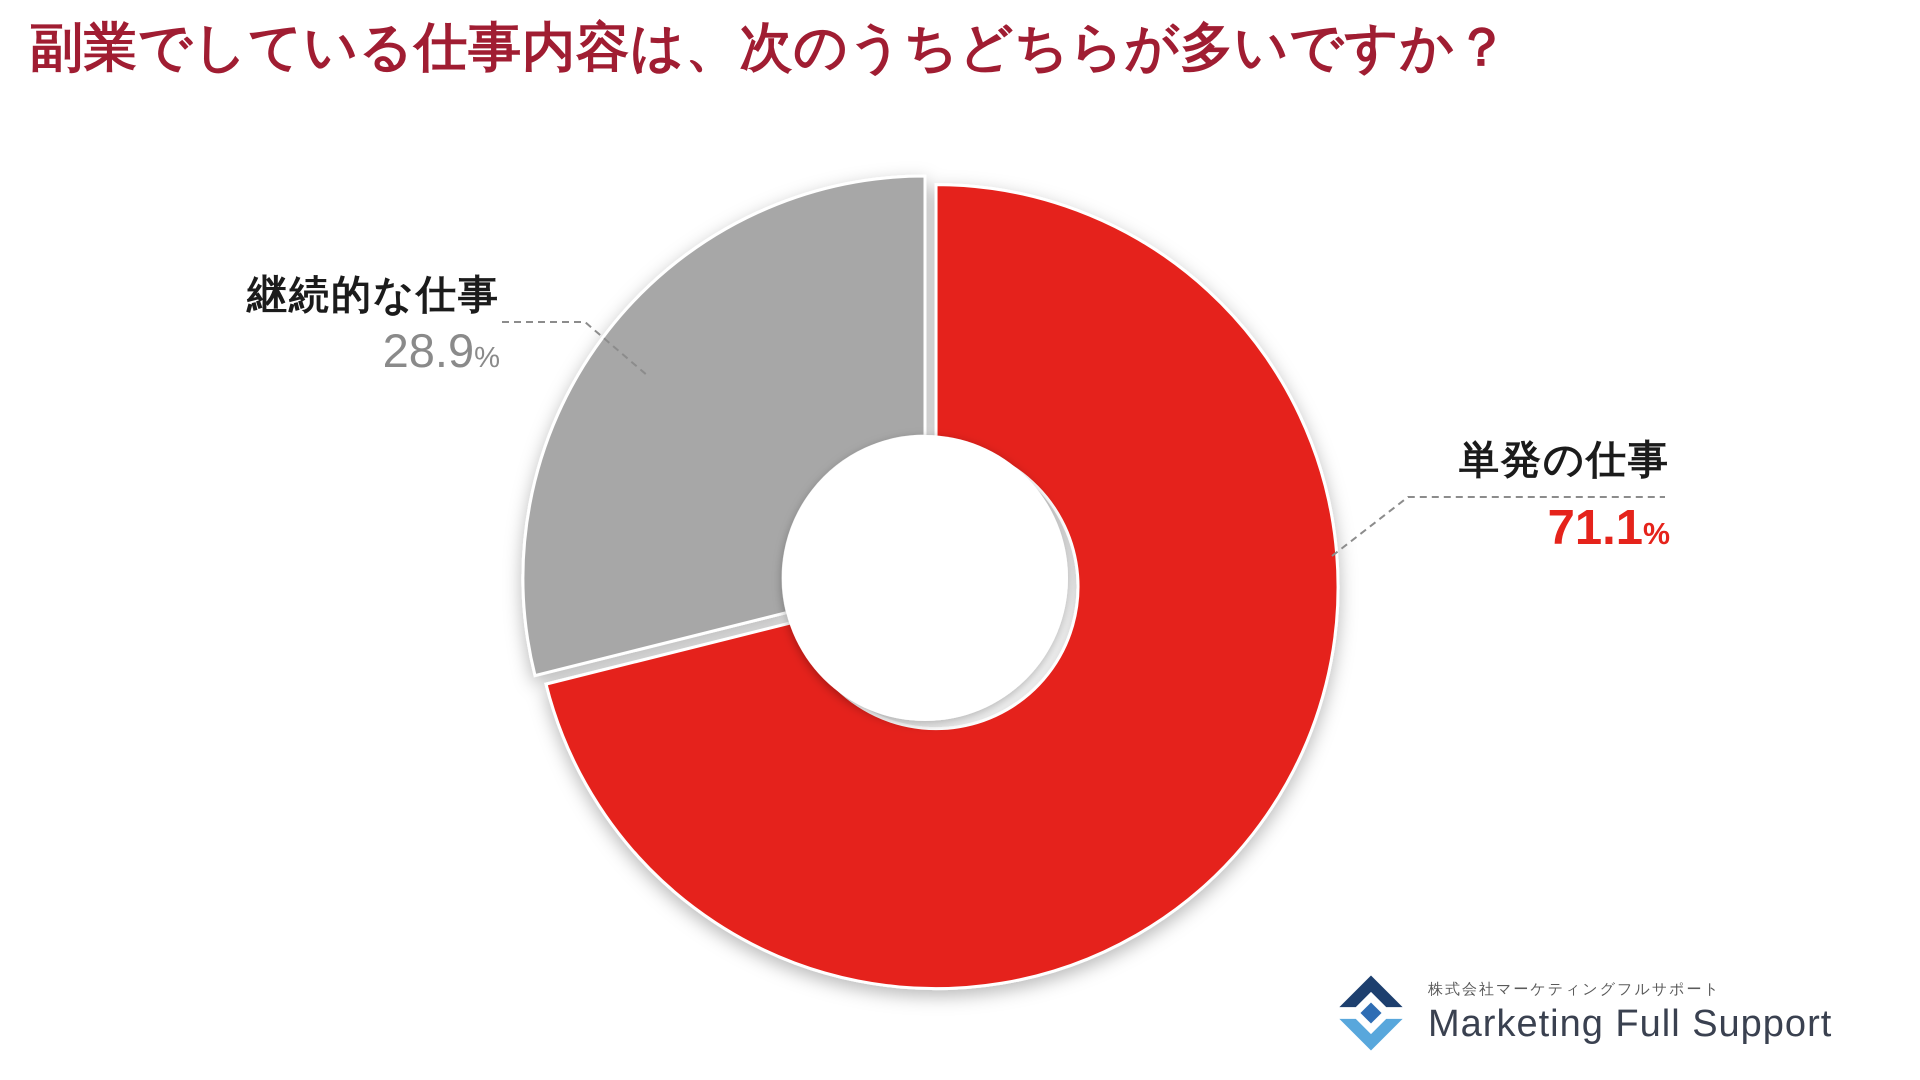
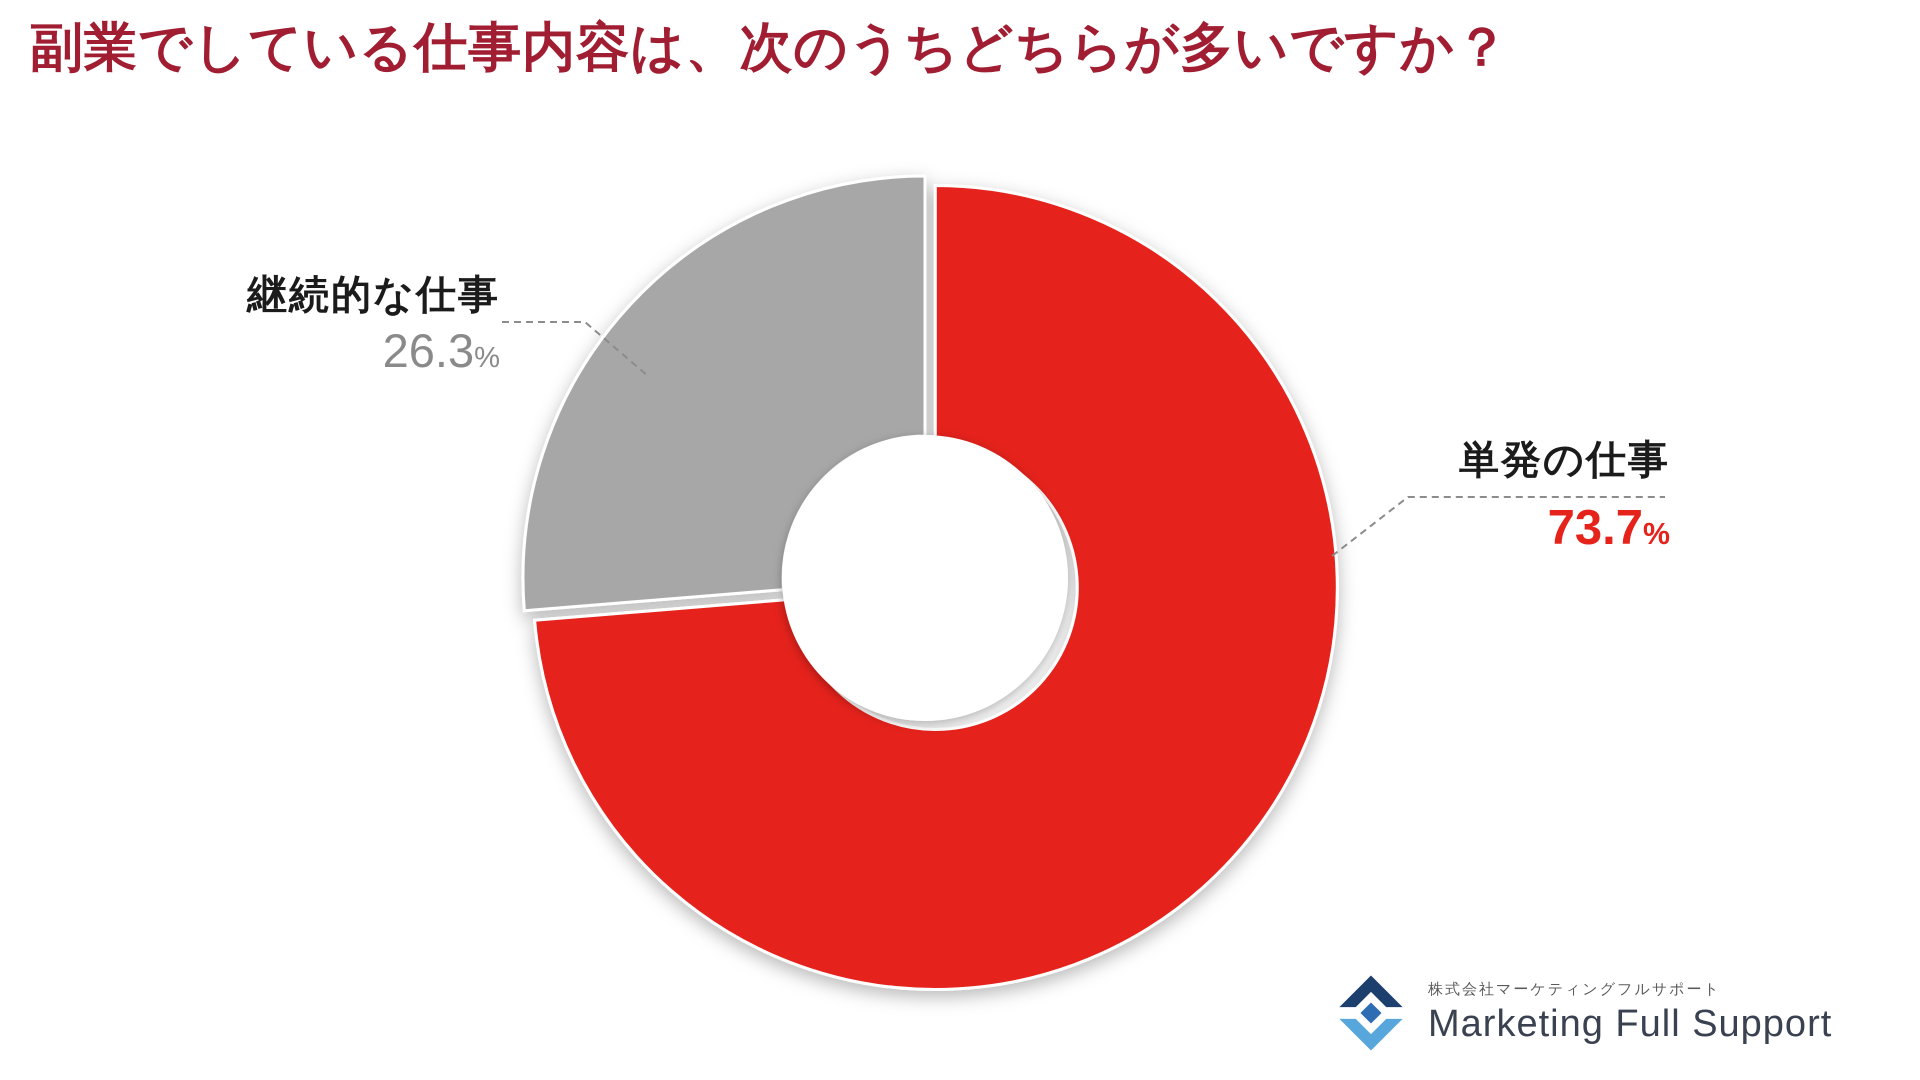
単発の仕事: 71.1 -> 73.7
継続的な仕事: 28.9 -> 26.3
